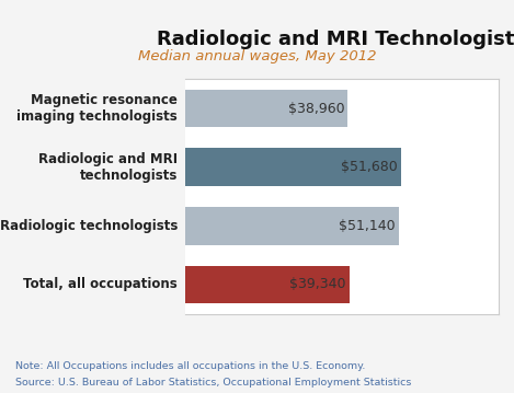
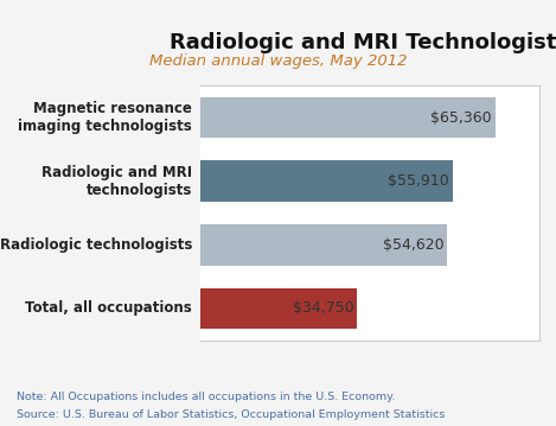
Magnetic resonance imaging technologists: $38,960 -> $65,360
Radiologic and MRI technologists: $51,680 -> $55,910
Radiologic technologists: $51,140 -> $54,620
Total, all occupations: $39,340 -> $34,750
